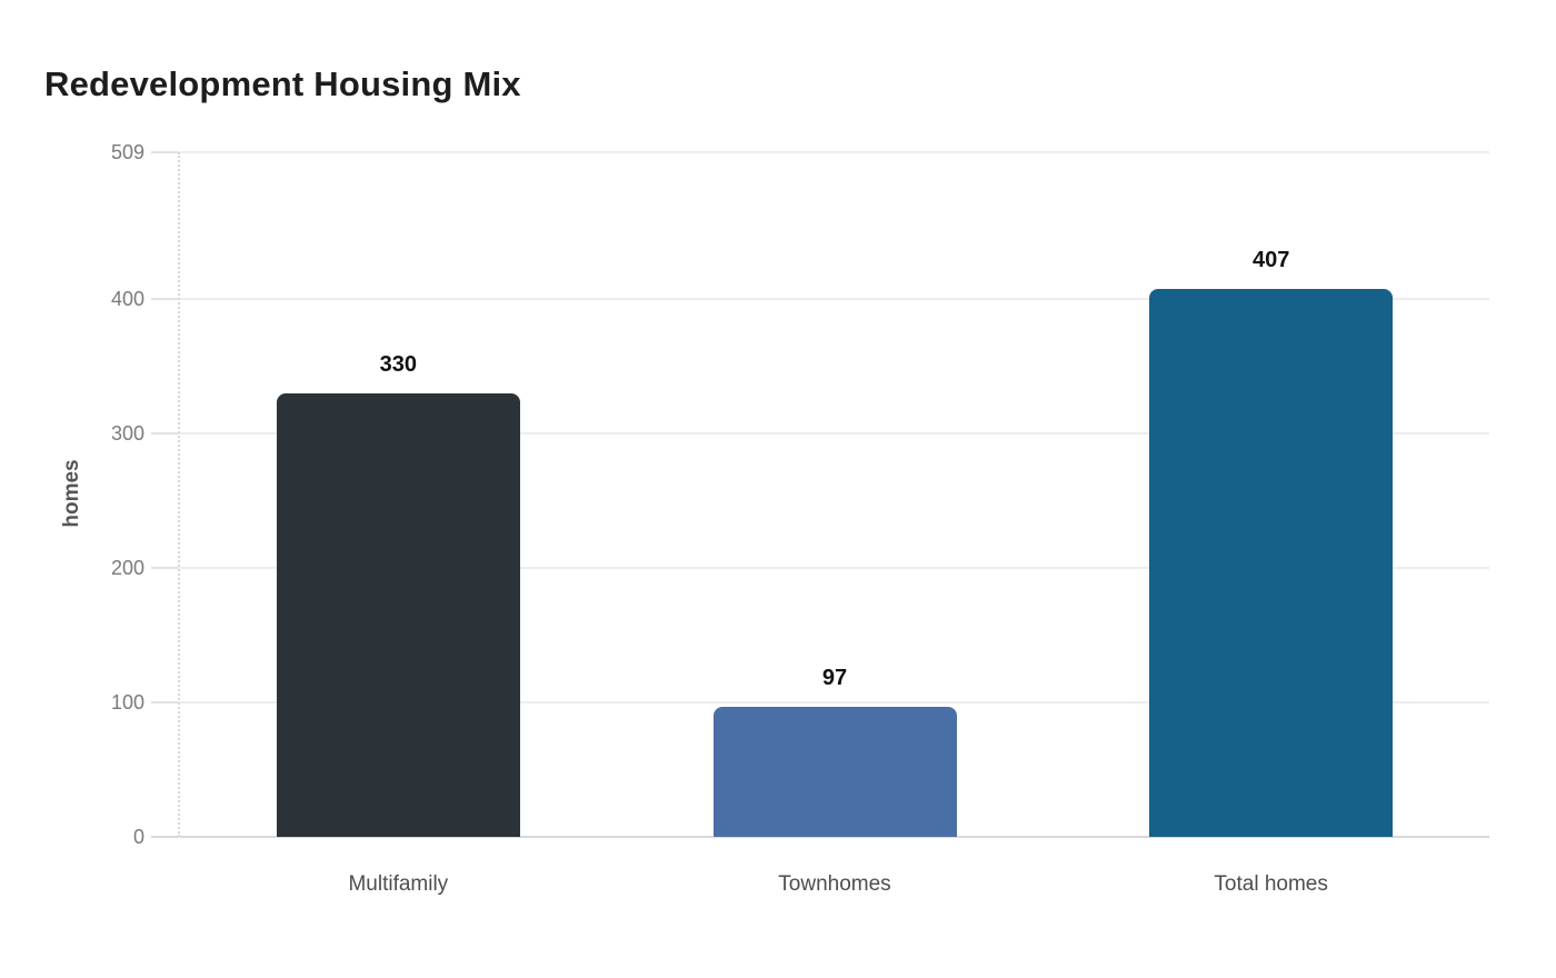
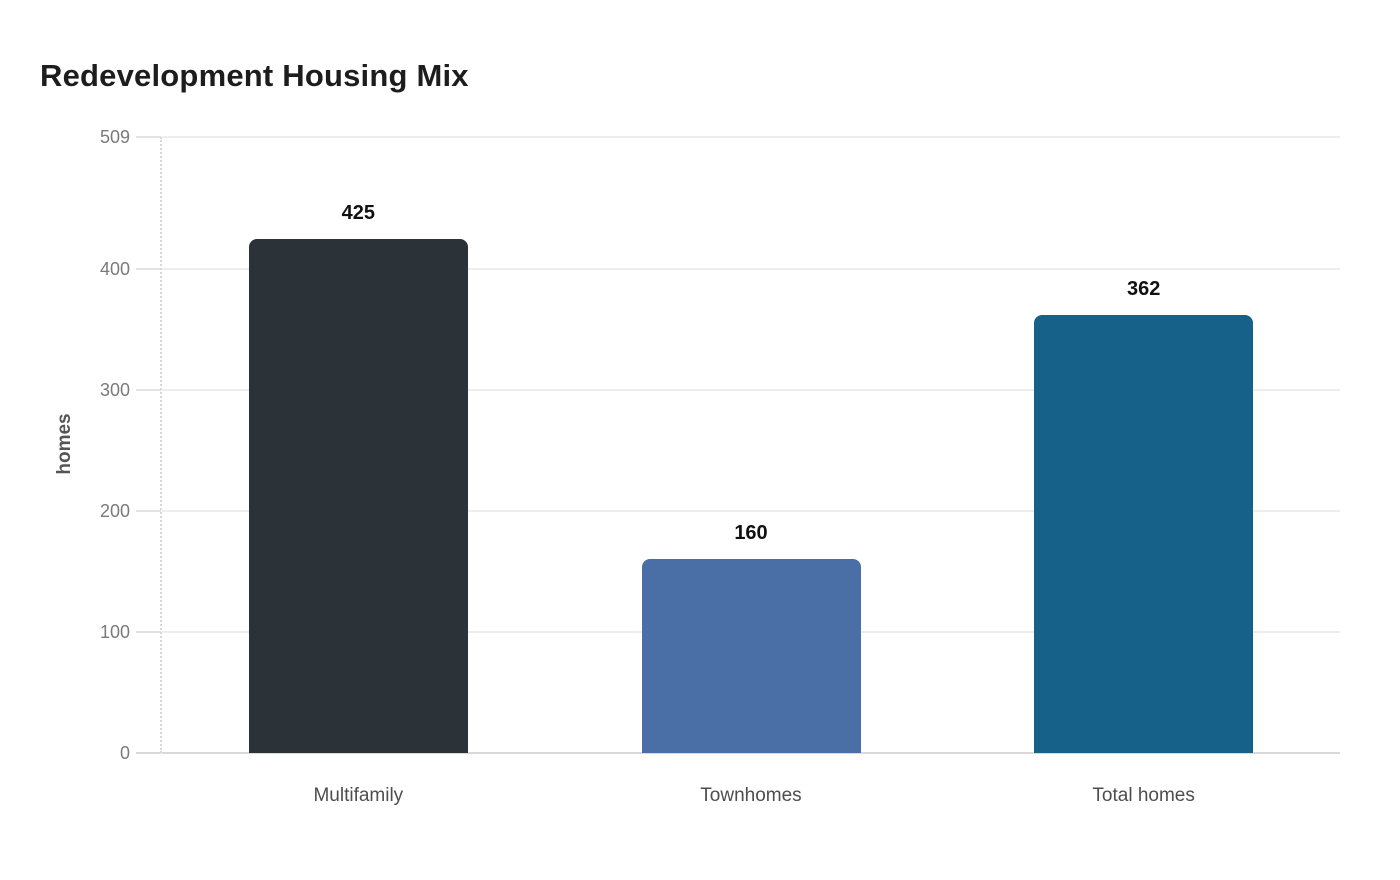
Multifamily: 330 -> 425
Townhomes: 97 -> 160
Total homes: 407 -> 362
